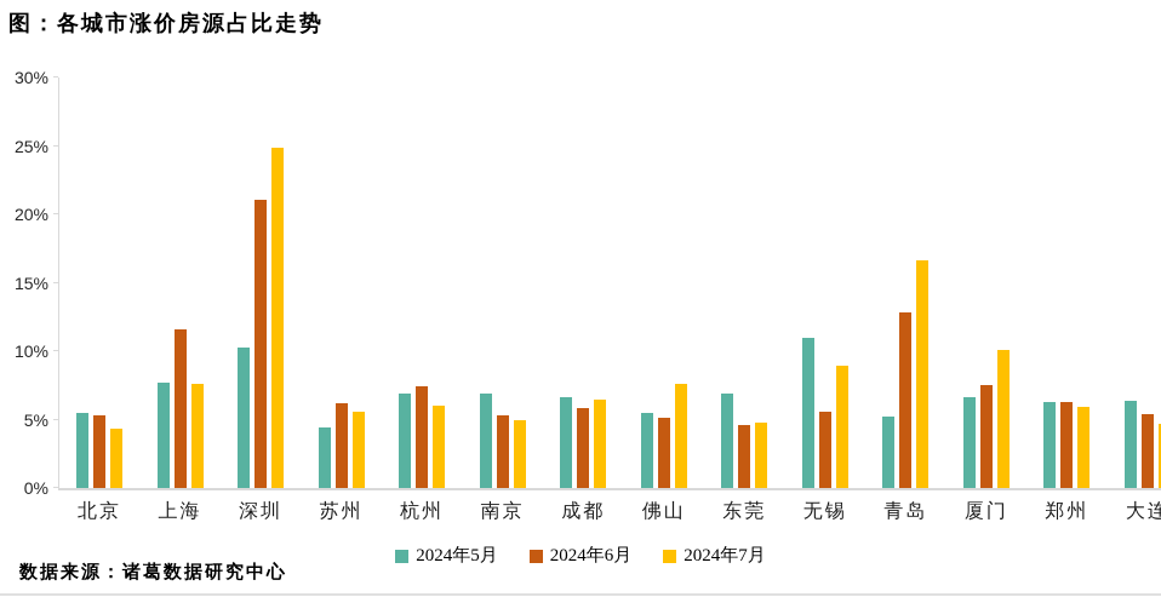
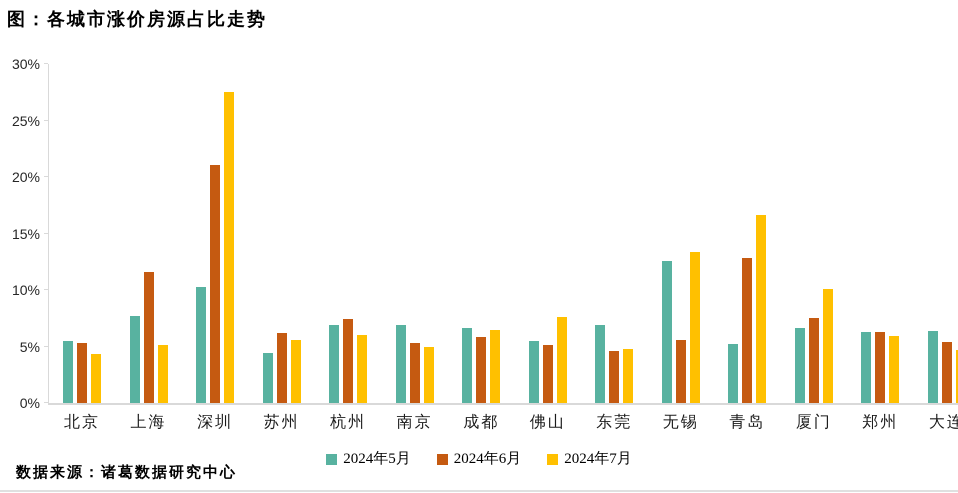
2024年7月/上海: 7.6% -> 5.1%
2024年7月/深圳: 24.9% -> 27.5%
2024年5月/无锡: 11.0% -> 12.6%
2024年7月/无锡: 8.9% -> 13.4%
